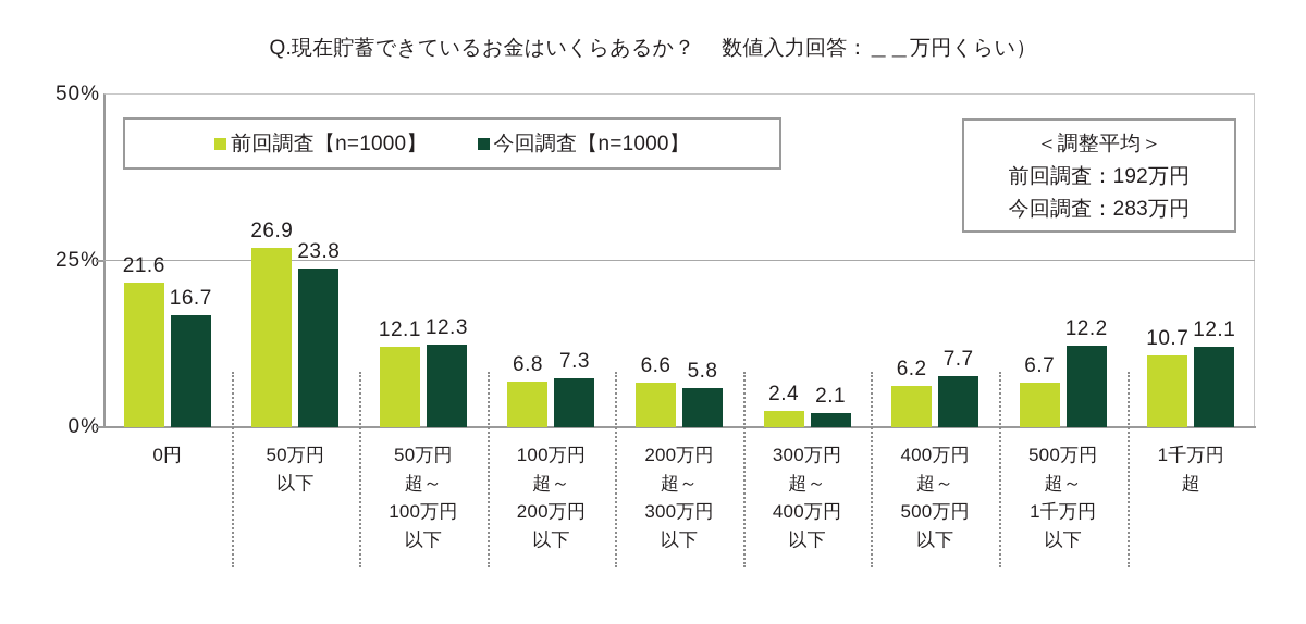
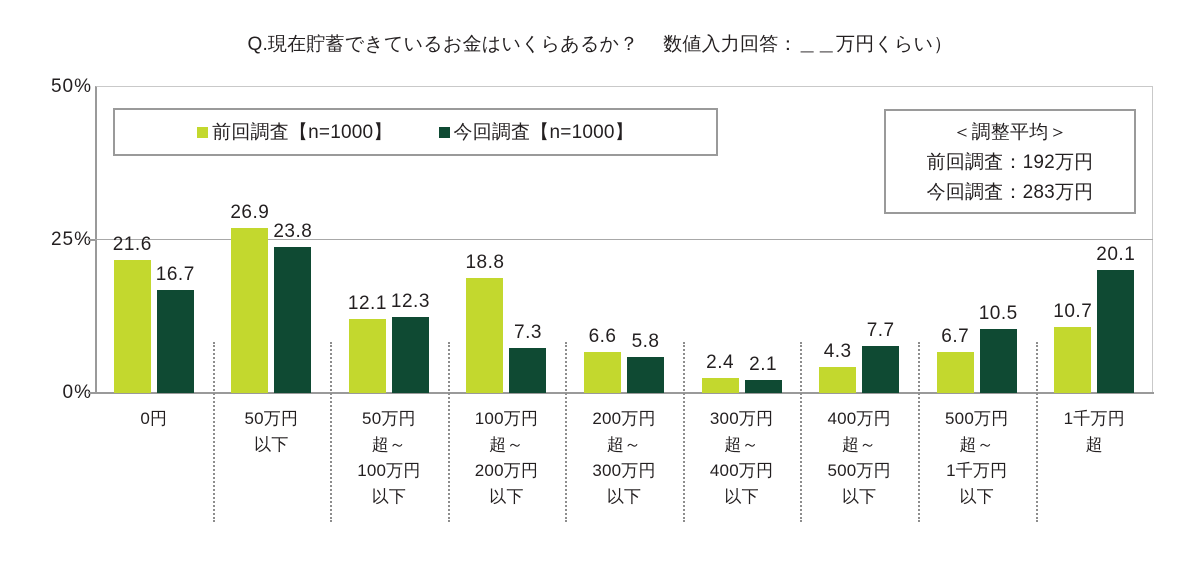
前回調査【n=1000】/100万円 超～ 200万円 以下: 6.8 -> 18.8
前回調査【n=1000】/400万円 超～ 500万円 以下: 6.2 -> 4.3
今回調査【n=1000】/500万円 超～ 1千万円 以下: 12.2 -> 10.5
今回調査【n=1000】/1千万円 超: 12.1 -> 20.1
